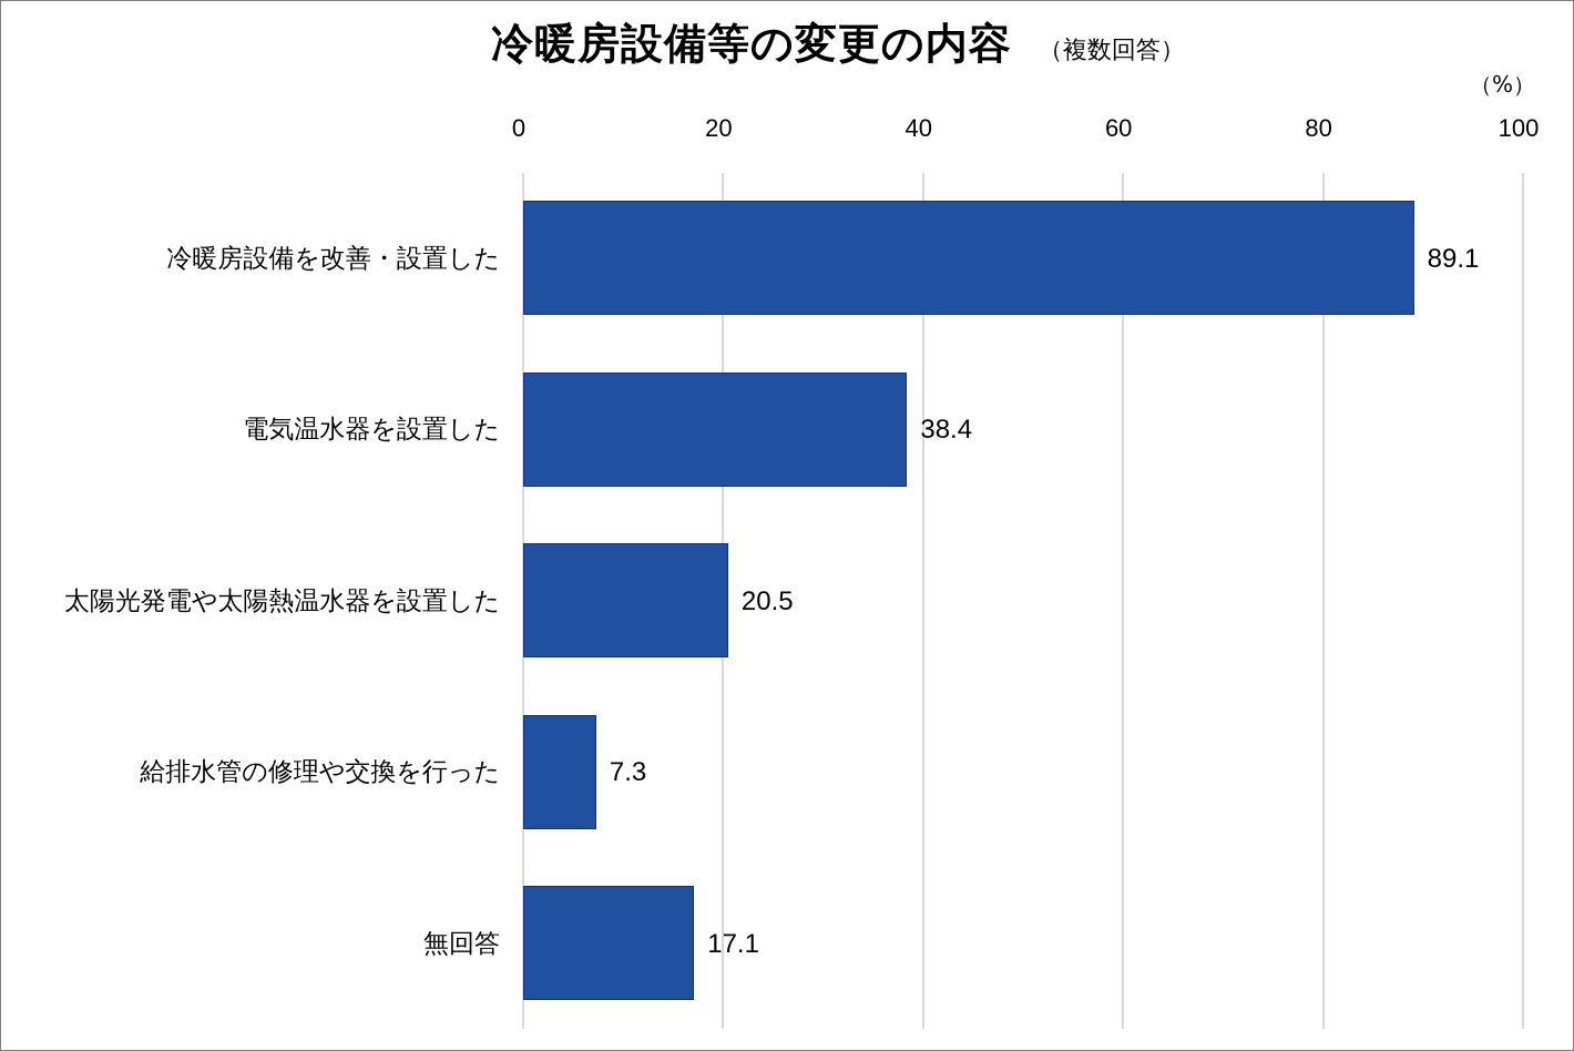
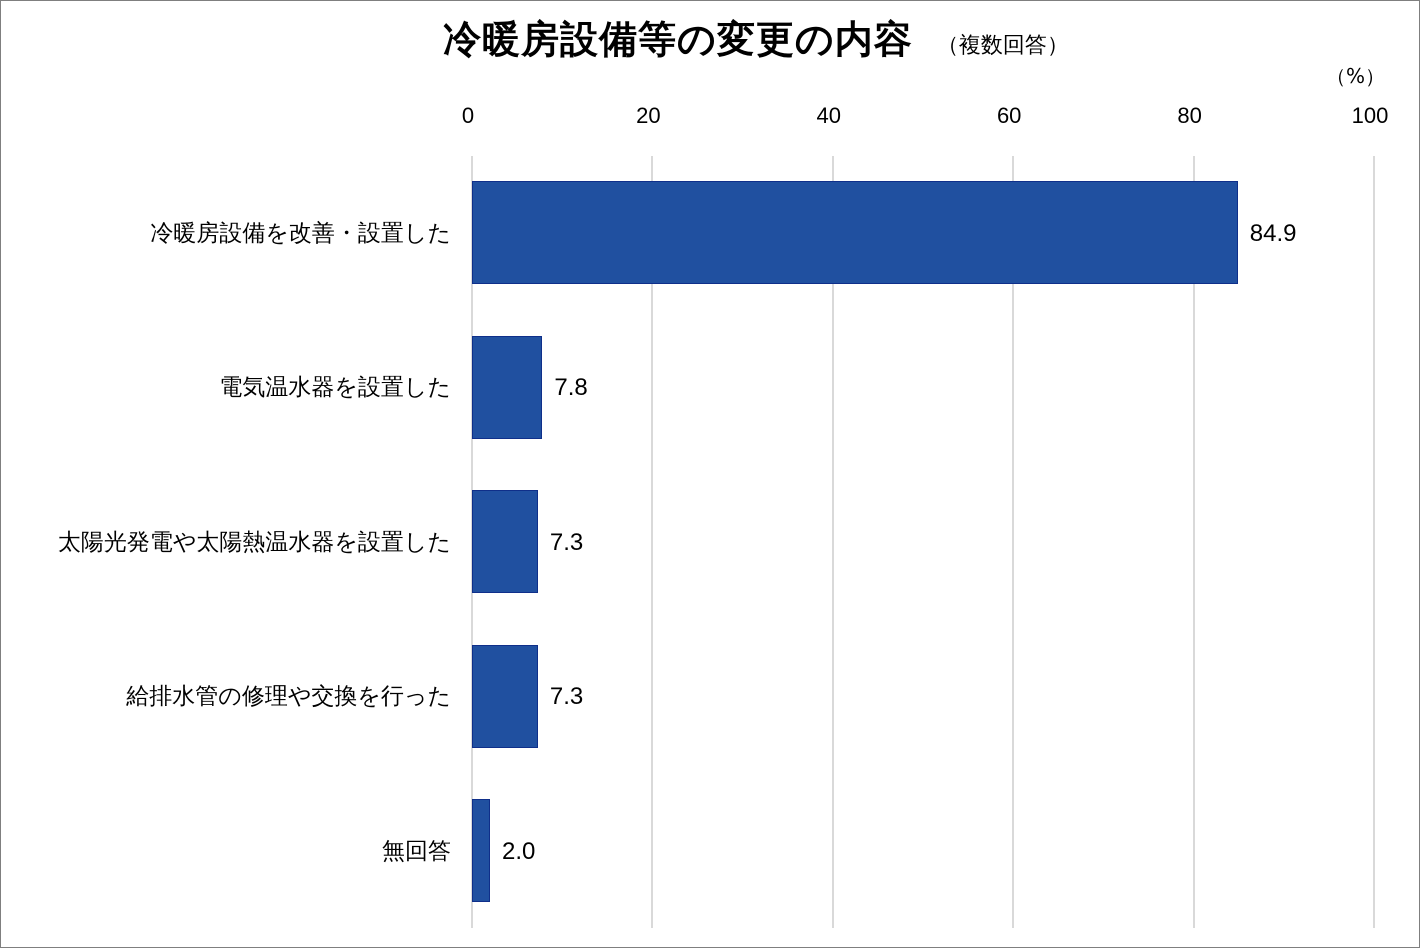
冷暖房設備を改善・設置した: 89.1 -> 84.9
電気温水器を設置した: 38.4 -> 7.8
太陽光発電や太陽熱温水器を設置した: 20.5 -> 7.3
無回答: 17.1 -> 2.0
